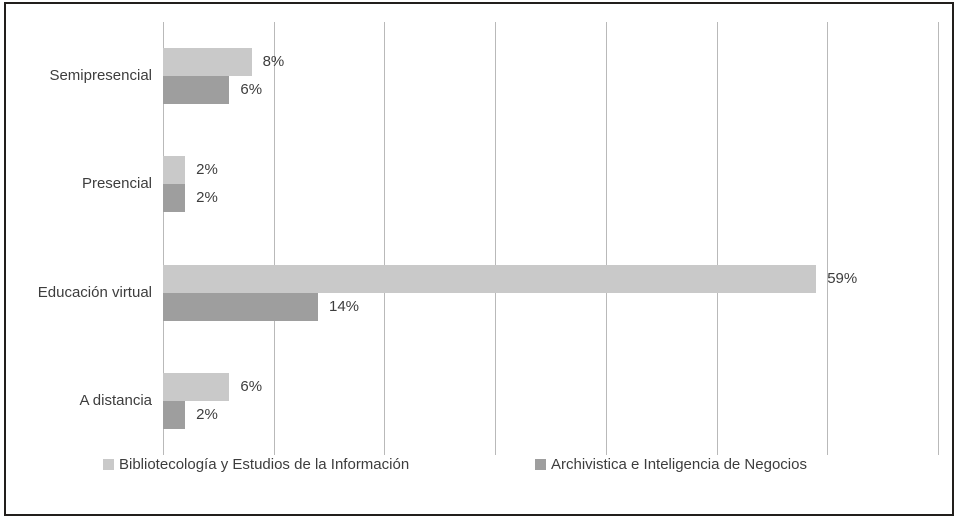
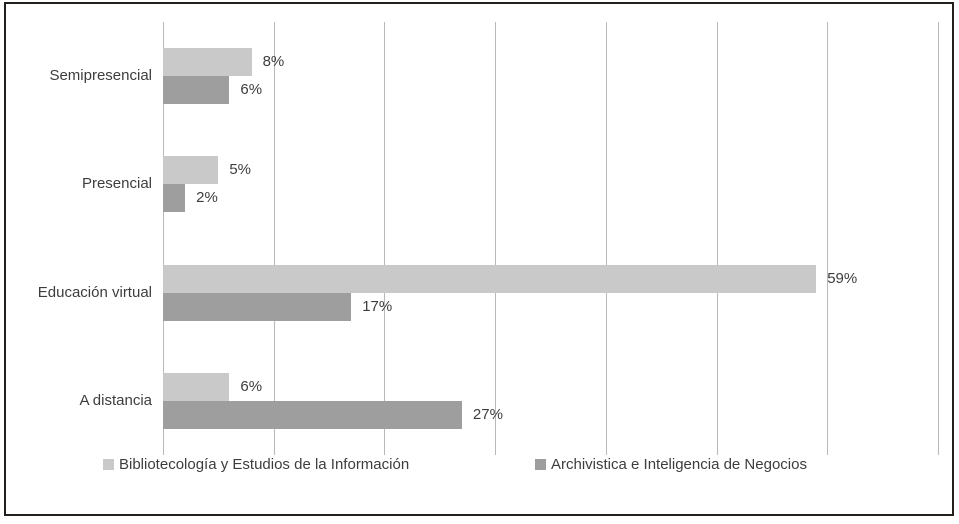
Bibliotecología y Estudios de la Información/Presencial: 2% -> 5%
Archivistica e Inteligencia de Negocios/Educación virtual: 14% -> 17%
Archivistica e Inteligencia de Negocios/A distancia: 2% -> 27%
